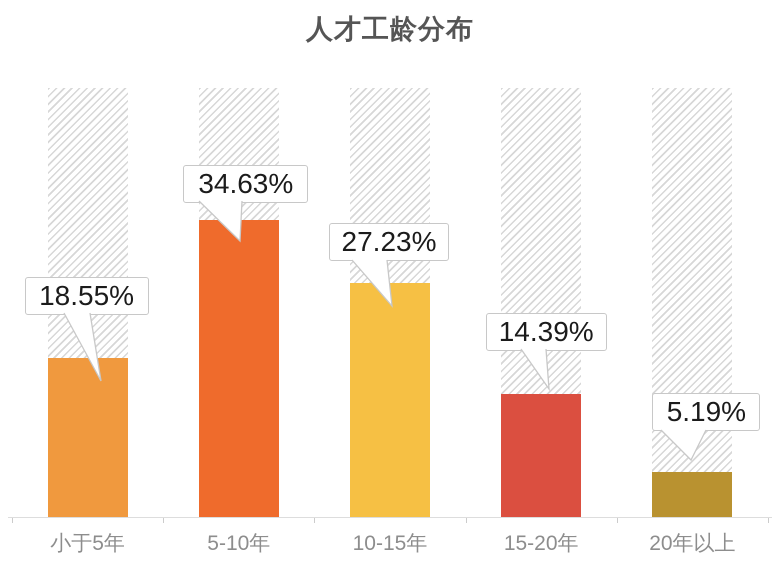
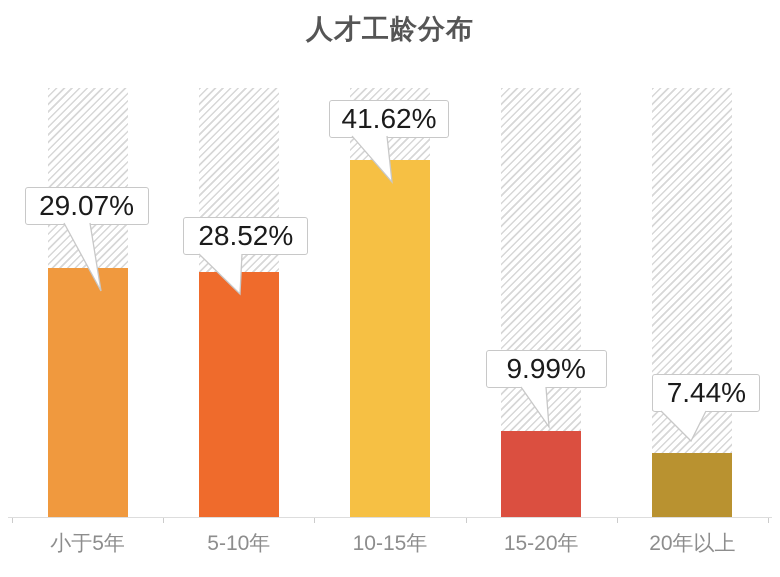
小于5年: 18.55% -> 29.07%
5-10年: 34.63% -> 28.52%
10-15年: 27.23% -> 41.62%
15-20年: 14.39% -> 9.99%
20年以上: 5.19% -> 7.44%
